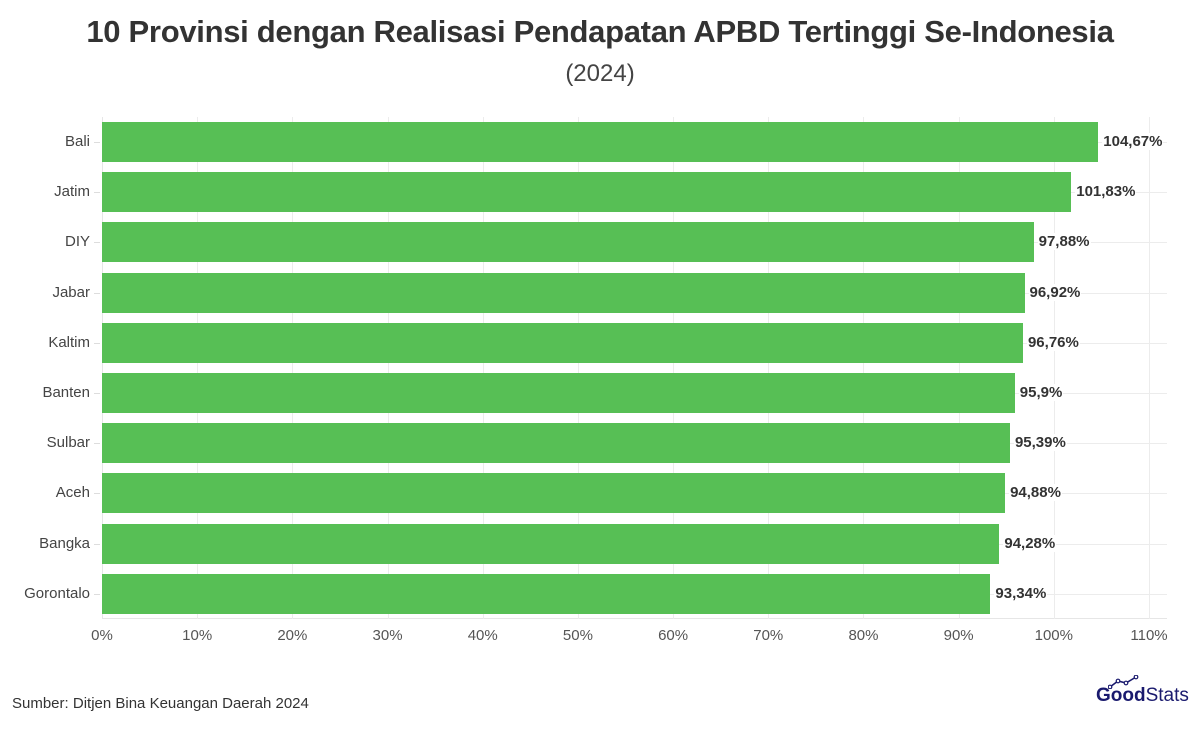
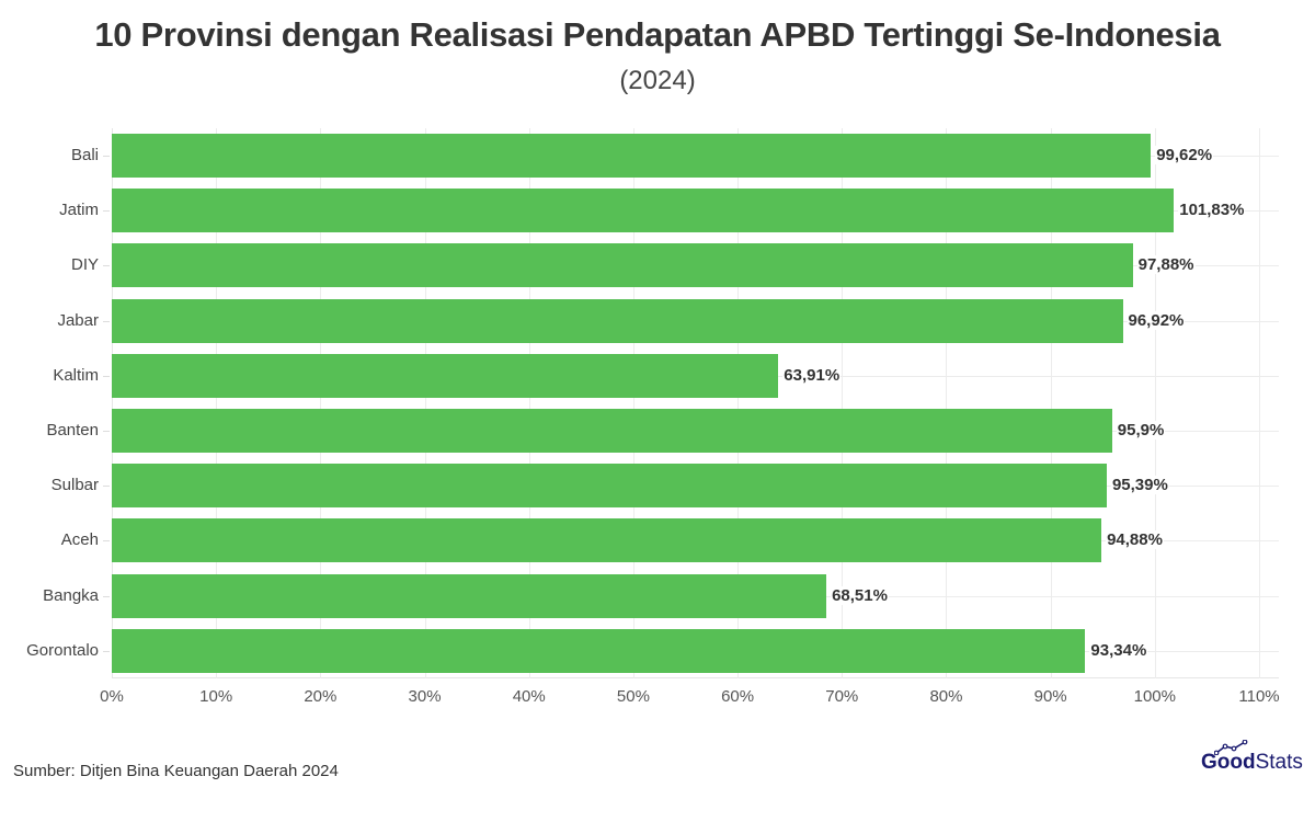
Bali: 104,67% -> 99,62%
Kaltim: 96,76% -> 63,91%
Bangka: 94,28% -> 68,51%
